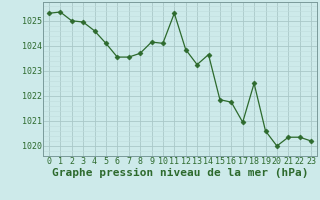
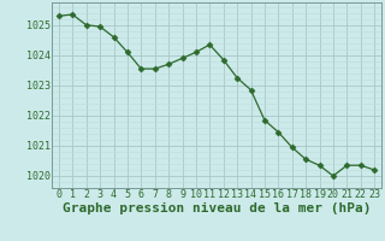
9: 1024.15 -> 1023.90
11: 1025.30 -> 1024.35
14: 1023.65 -> 1022.85
16: 1021.75 -> 1021.45
18: 1022.50 -> 1020.55
19: 1020.60 -> 1020.35
